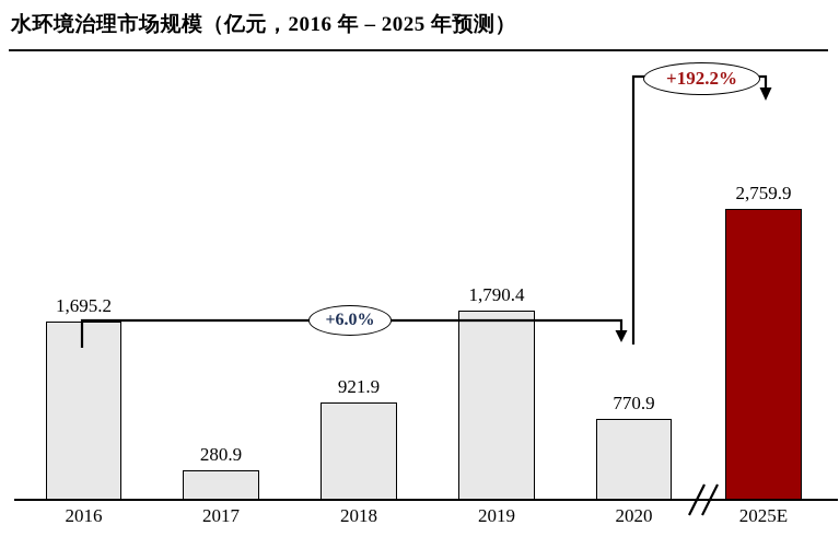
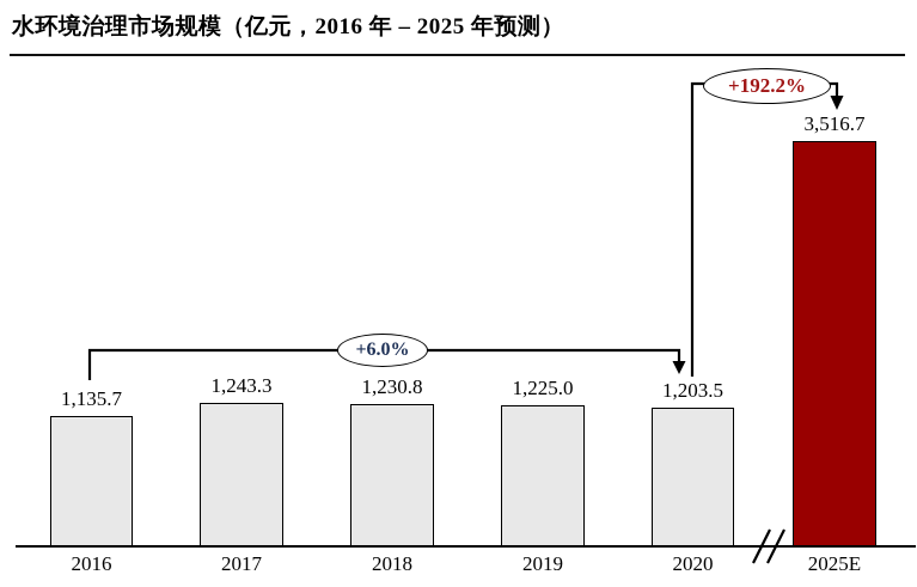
2016: 1,695.2 -> 1,135.7
2017: 280.9 -> 1,243.3
2018: 921.9 -> 1,230.8
2019: 1,790.4 -> 1,225.0
2020: 770.9 -> 1,203.5
2025E: 2,759.9 -> 3,516.7
